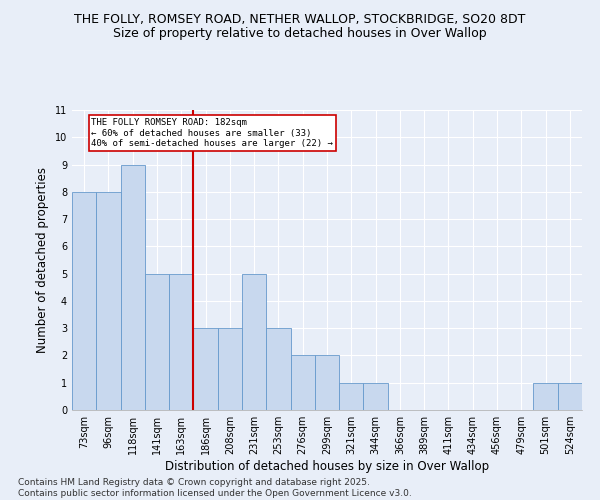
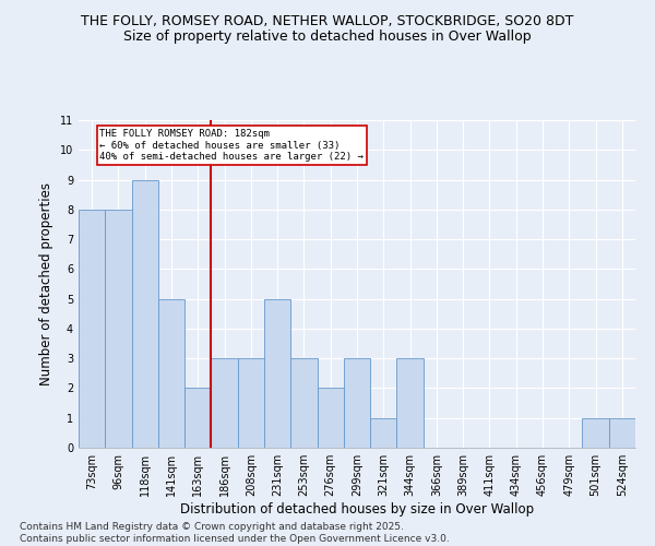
163sqm: 5 -> 2
299sqm: 2 -> 3
344sqm: 1 -> 3
